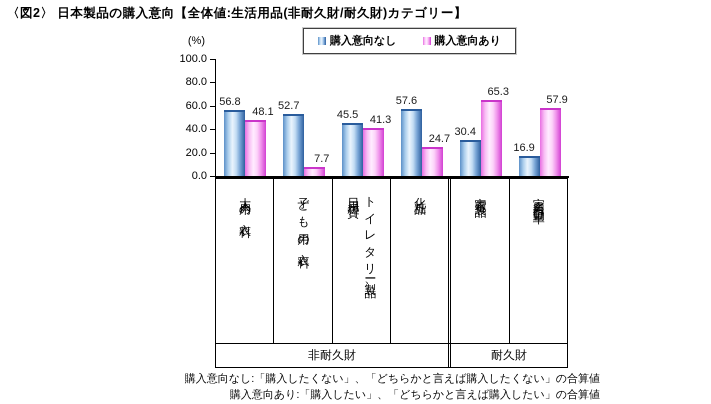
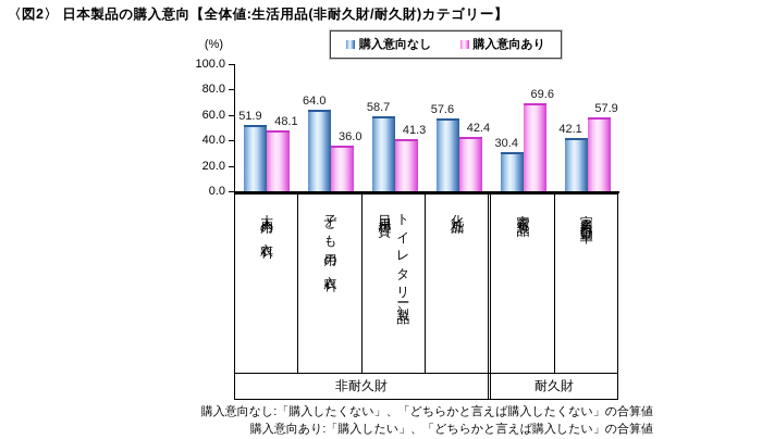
購入意向なし/大人用の衣料: 56.8 -> 51.9
購入意向なし/子ども用の衣料: 52.7 -> 64.0
購入意向あり/子ども用の衣料: 7.7 -> 36.0
購入意向なし/トイレタリー製品、 日用雑貨: 45.5 -> 58.7
購入意向あり/化粧品: 24.7 -> 42.4
購入意向あり/家電製品: 65.3 -> 69.6
購入意向なし/家庭用自動車: 16.9 -> 42.1
